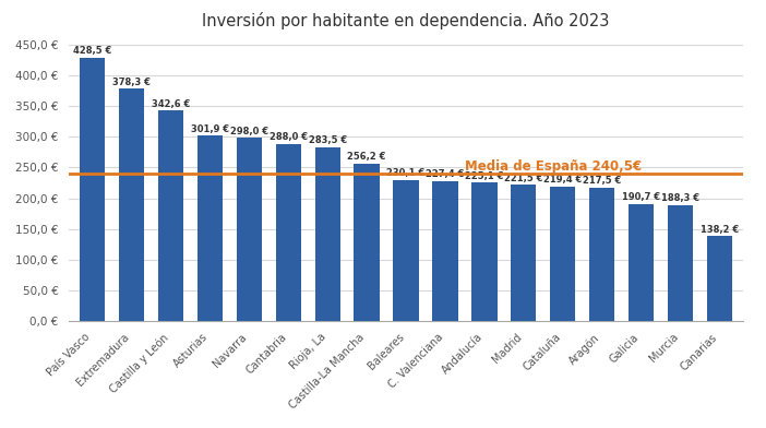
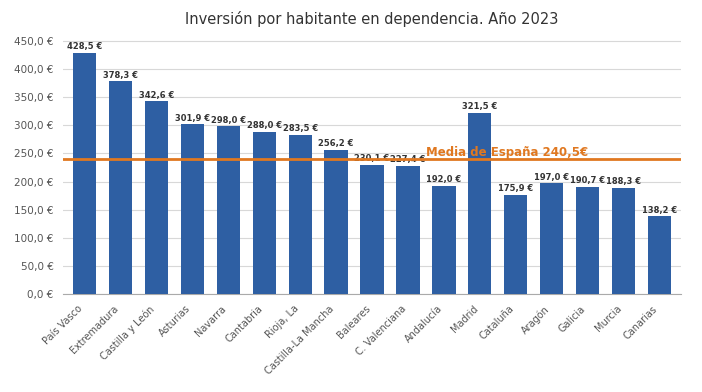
Andalucía: 225 € -> 192 €
Madrid: 221,5 -> 321,5
Cataluña: 219,4 -> 175,9
Aragón: 217,5 -> 197,0
